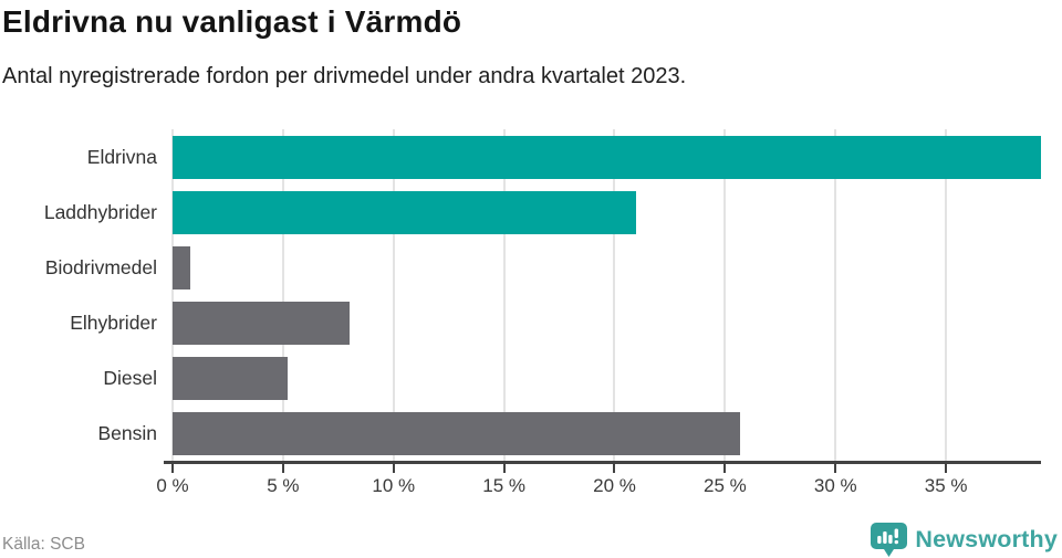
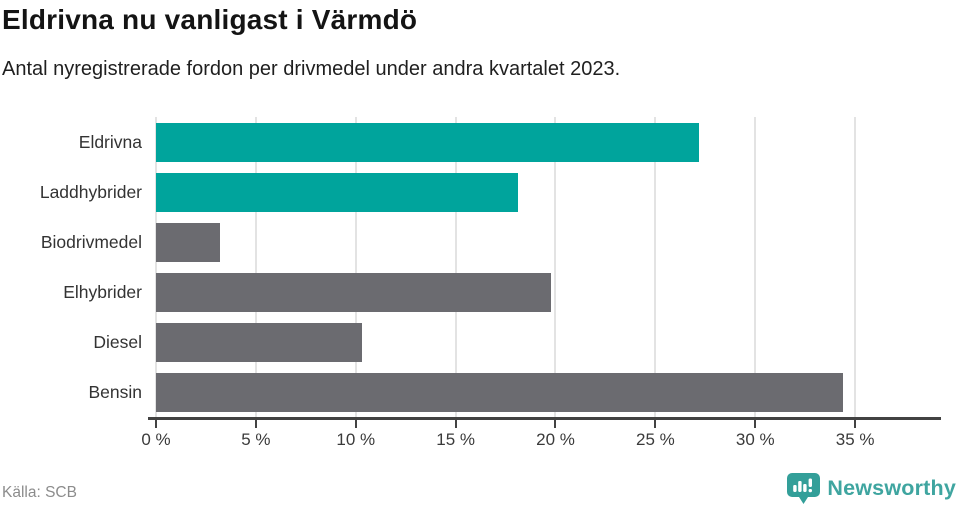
Eldrivna: 39.3% -> 27.2%
Laddhybrider: 21.0% -> 18.1%
Biodrivmedel: 0.8% -> 3.2%
Elhybrider: 8.0% -> 19.8%
Diesel: 5.2% -> 10.3%
Bensin: 25.7% -> 34.4%
